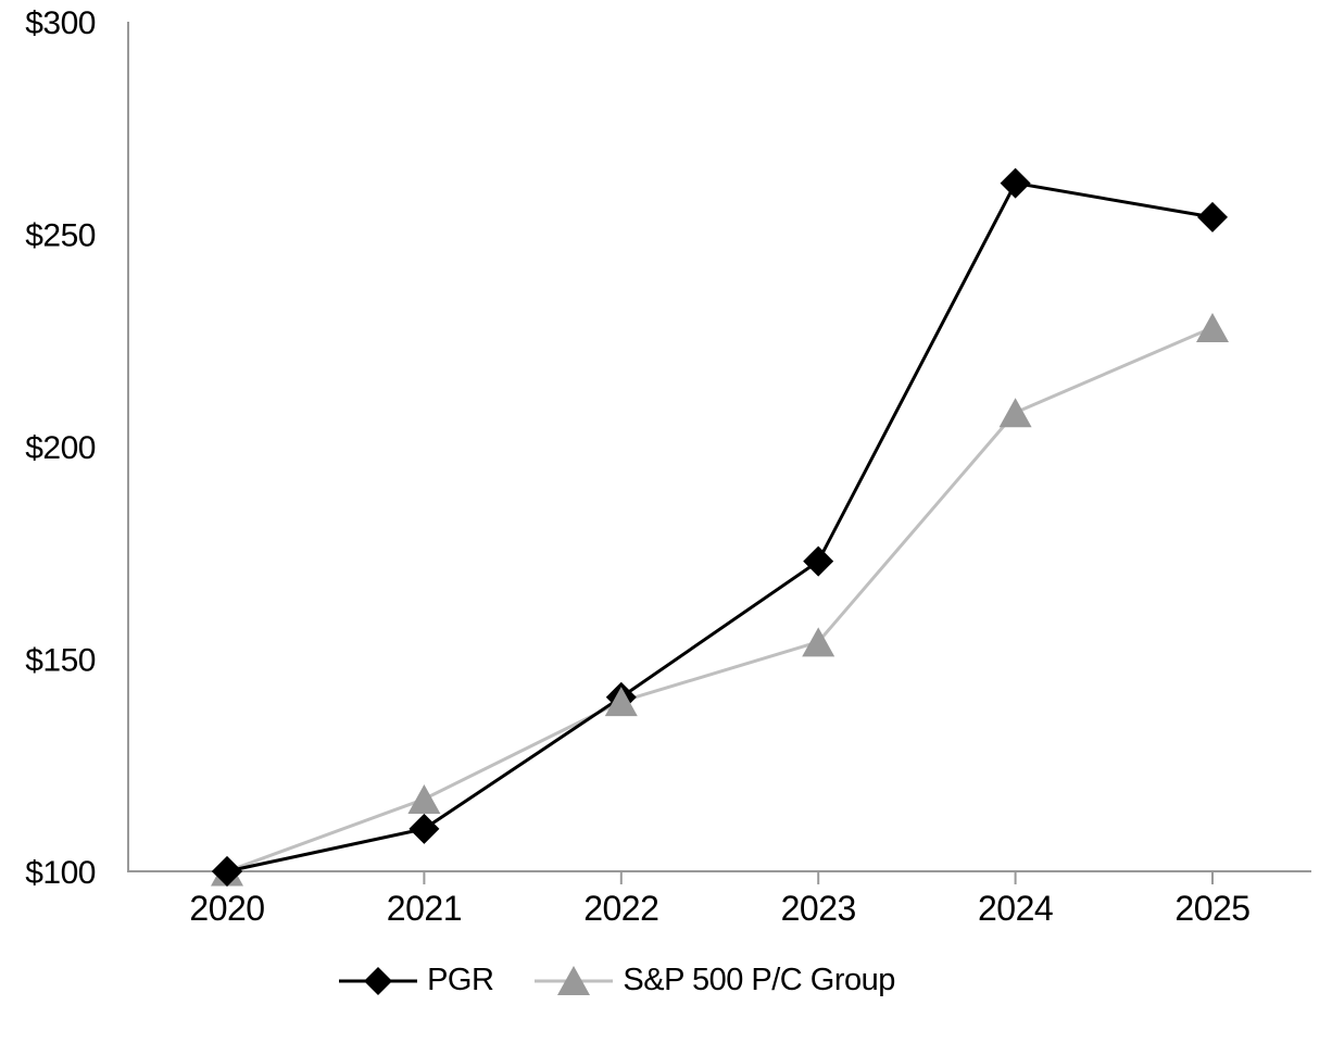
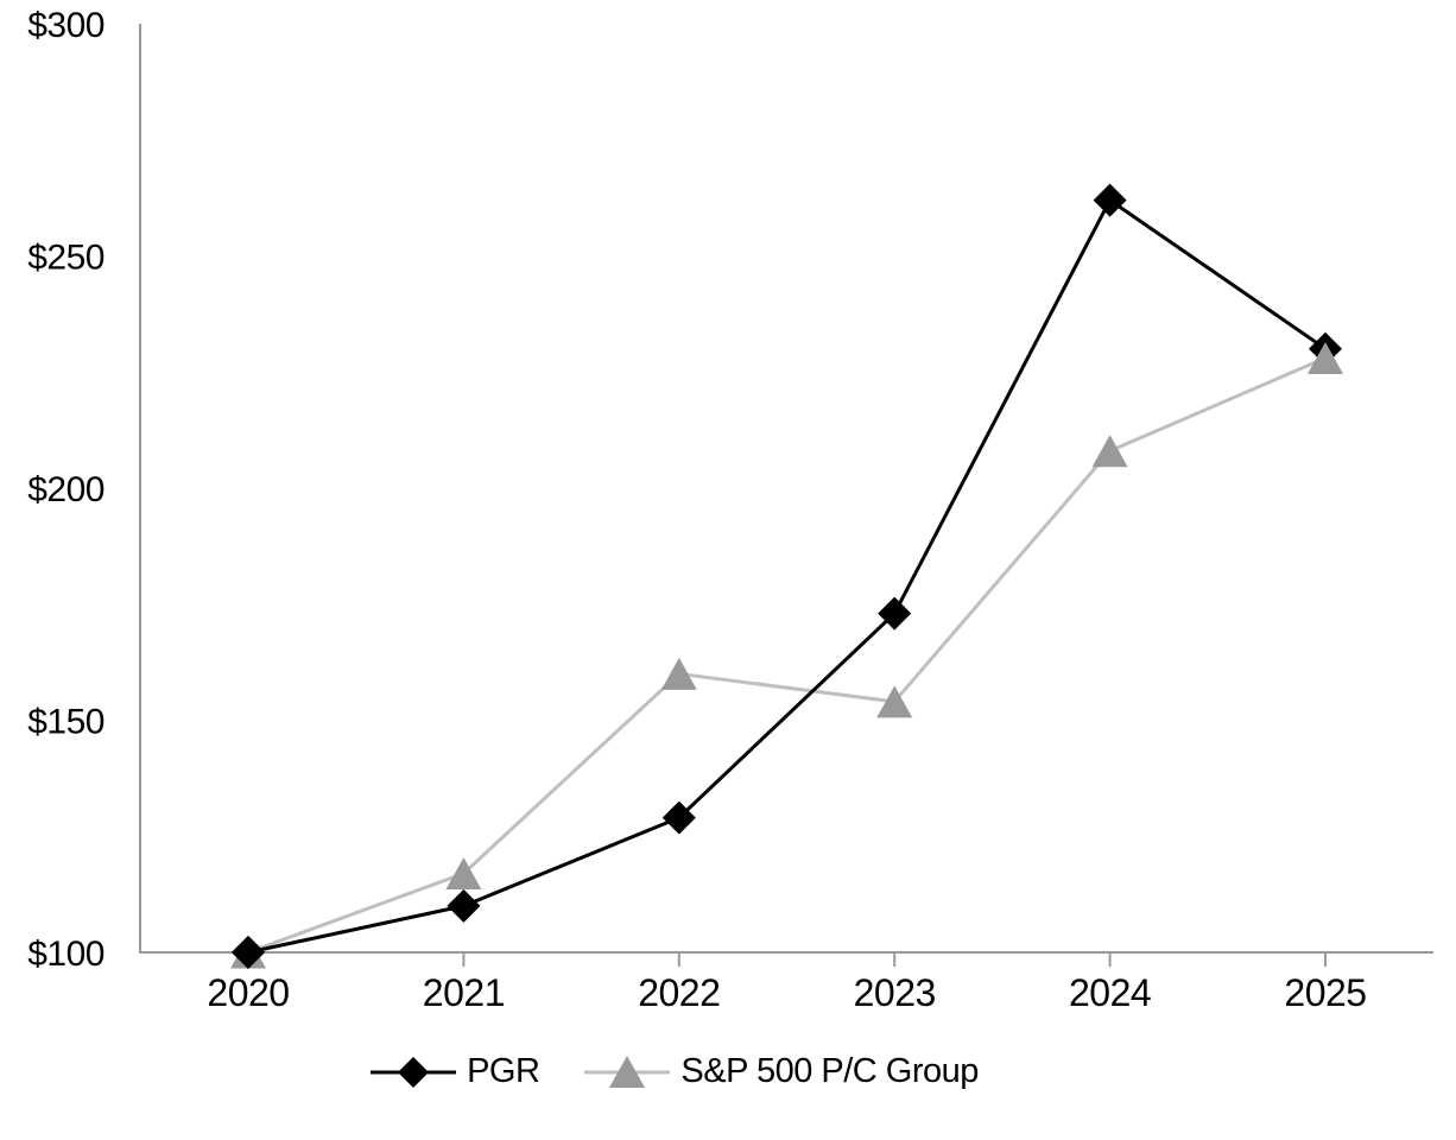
PGR/2022: $141 -> $129
S&P 500 P/C Group/2022: $140 -> $160
PGR/2025: $254 -> $230
